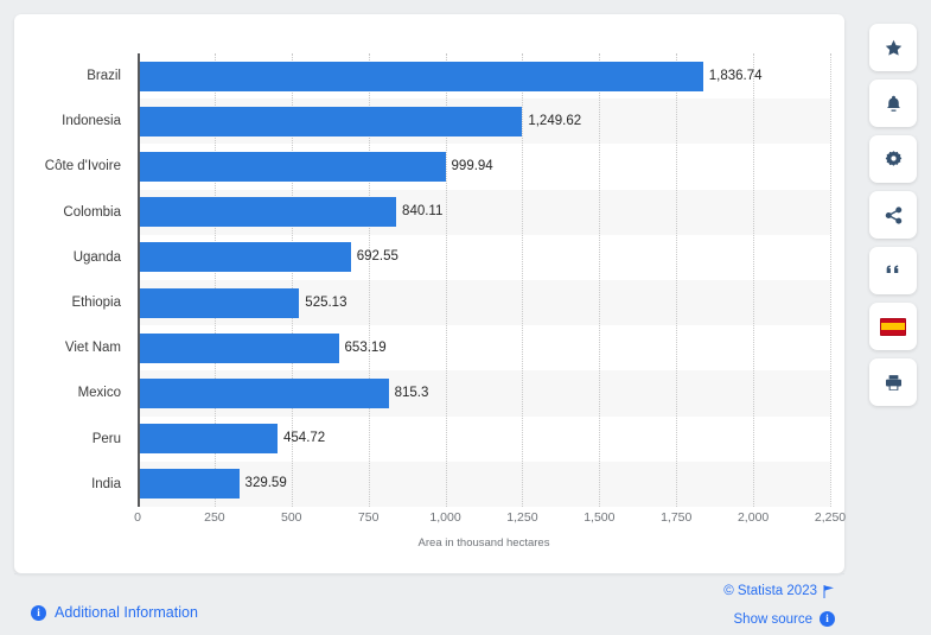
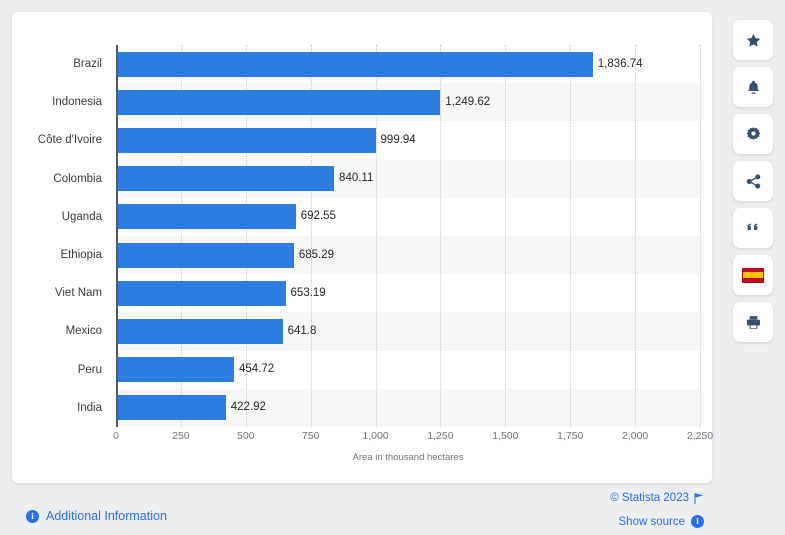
Ethiopia: 525.13 -> 685.29
Mexico: 815.3 -> 641.8
India: 329.59 -> 422.92
